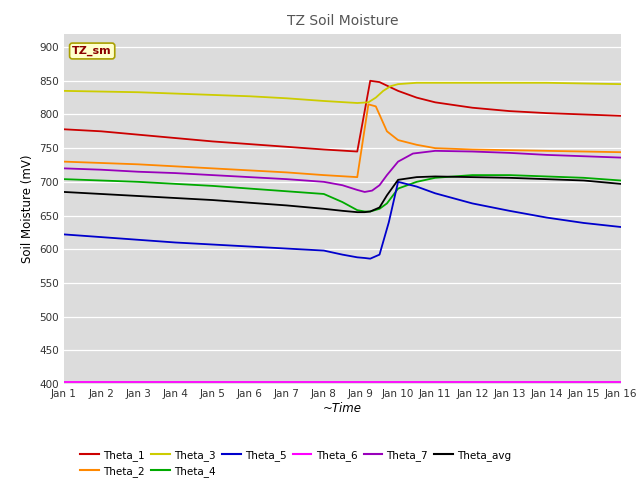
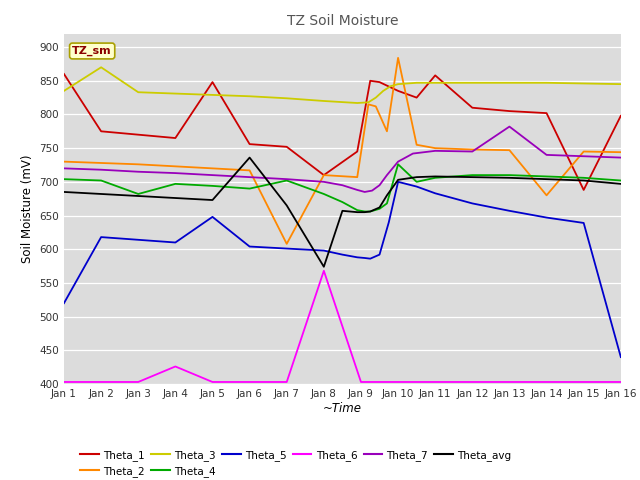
Theta_1/Jan 1: 778 -> 860
Theta_5/Jan 1: 622 -> 520
Theta_3/Jan 2: 834 -> 870
Theta_4/Jan 3: 700 -> 682
Theta_6/Jan 4: 403 -> 426
Theta_1/Jan 5: 760 -> 848
Theta_5/Jan 5: 607 -> 648
Theta_avg/Jan 6: 669 -> 736
Theta_2/Jan 7: 714 -> 608
Theta_4/Jan 7: 686 -> 702
Theta_1/Jan 8: 748 -> 710
Theta_6/Jan 8: 403 -> 568
Theta_avg/Jan 8: 660 -> 574
Theta_2/Jan 10: 762 -> 884
Theta_4/Jan 10: 690 -> 726
Theta_1/Jan 11: 818 -> 858
Theta_7/Jan 13: 743 -> 782
Theta_2/Jan 14: 746 -> 680
Theta_1/Jan 15: 800 -> 688
Theta_5/Jan 16: 633 -> 440
